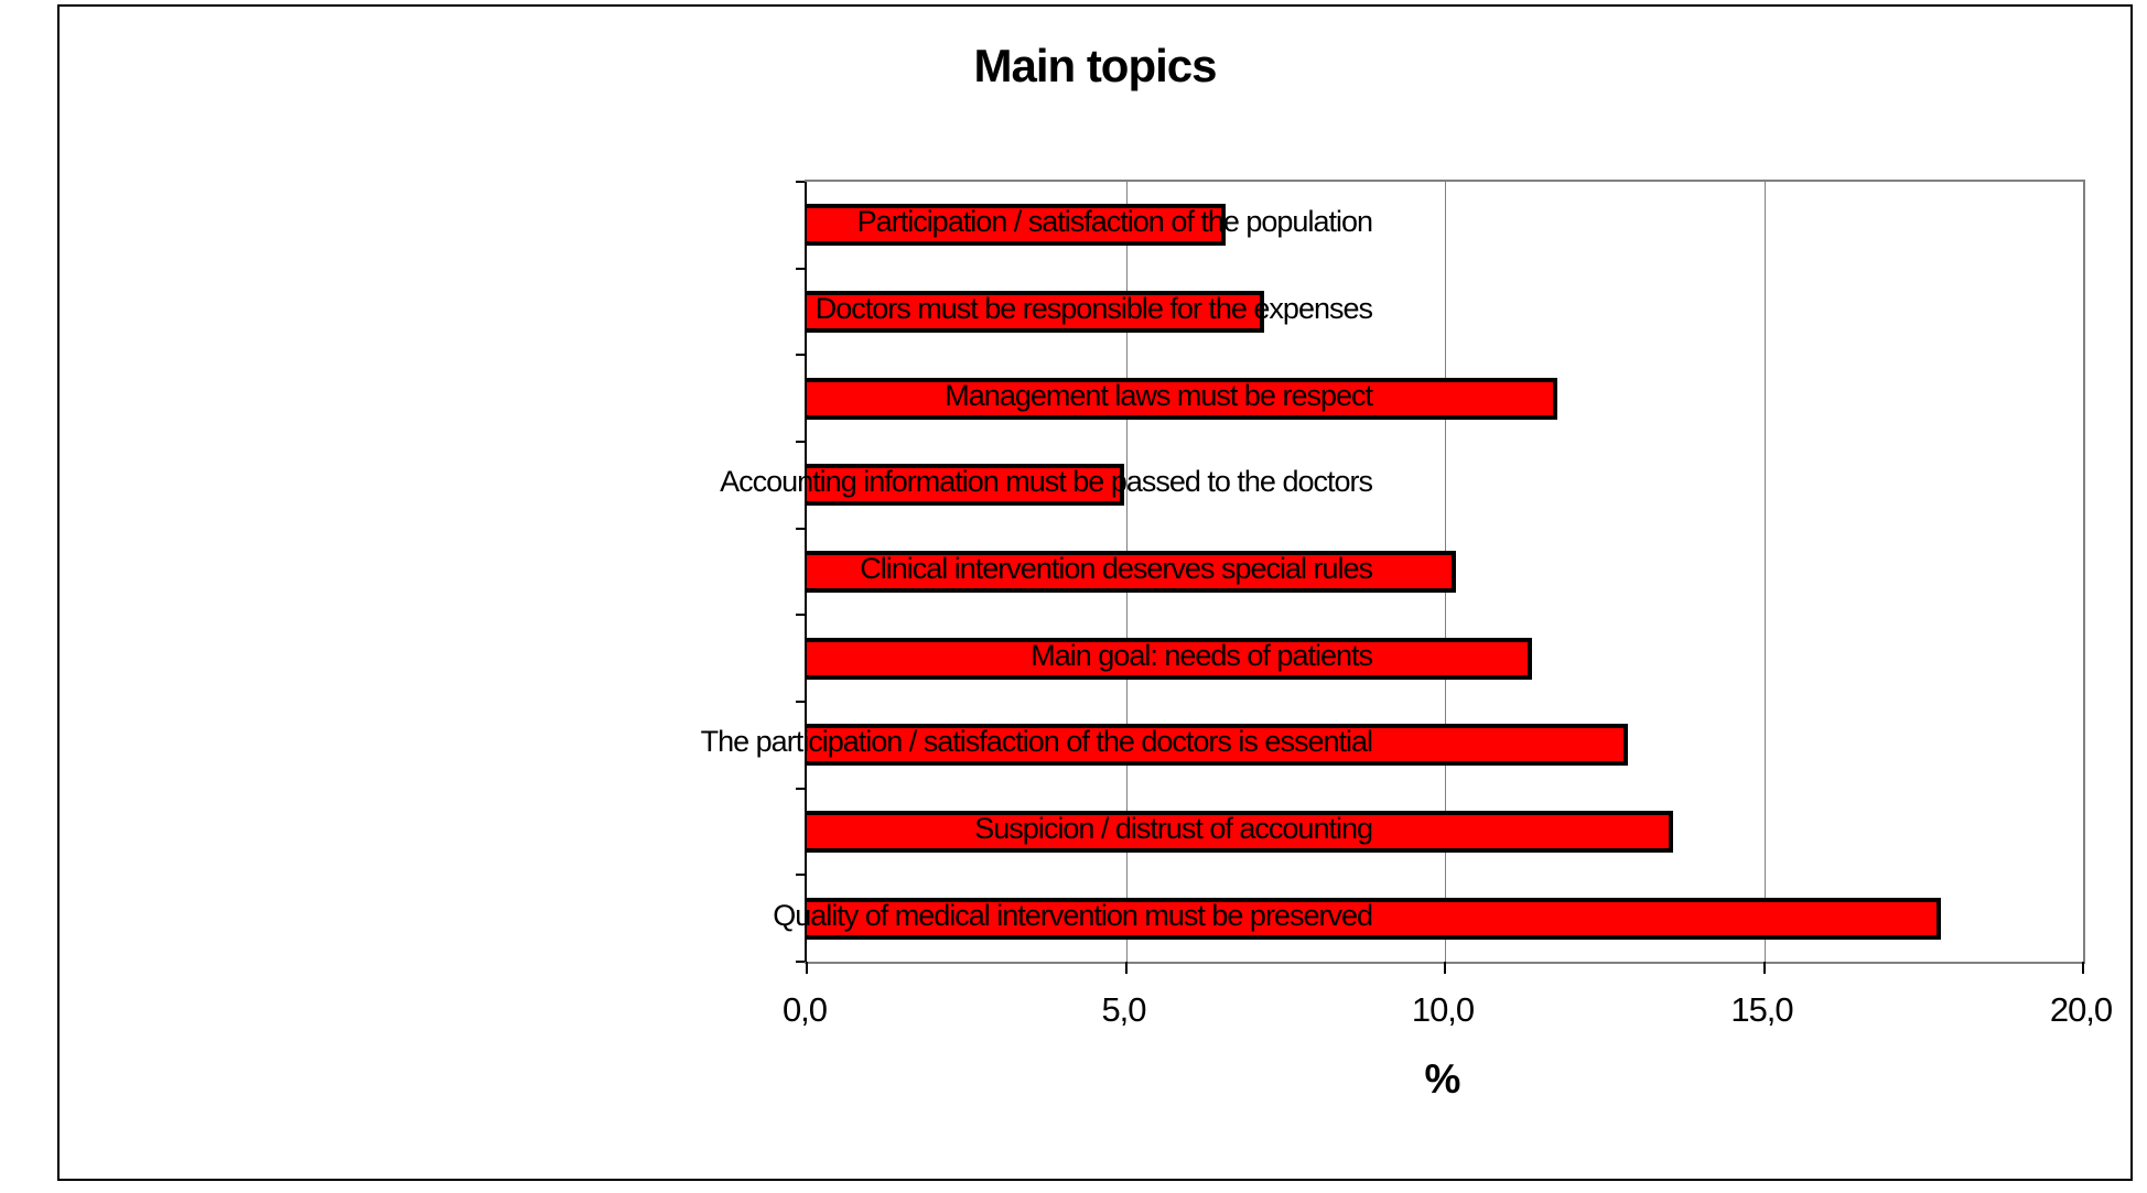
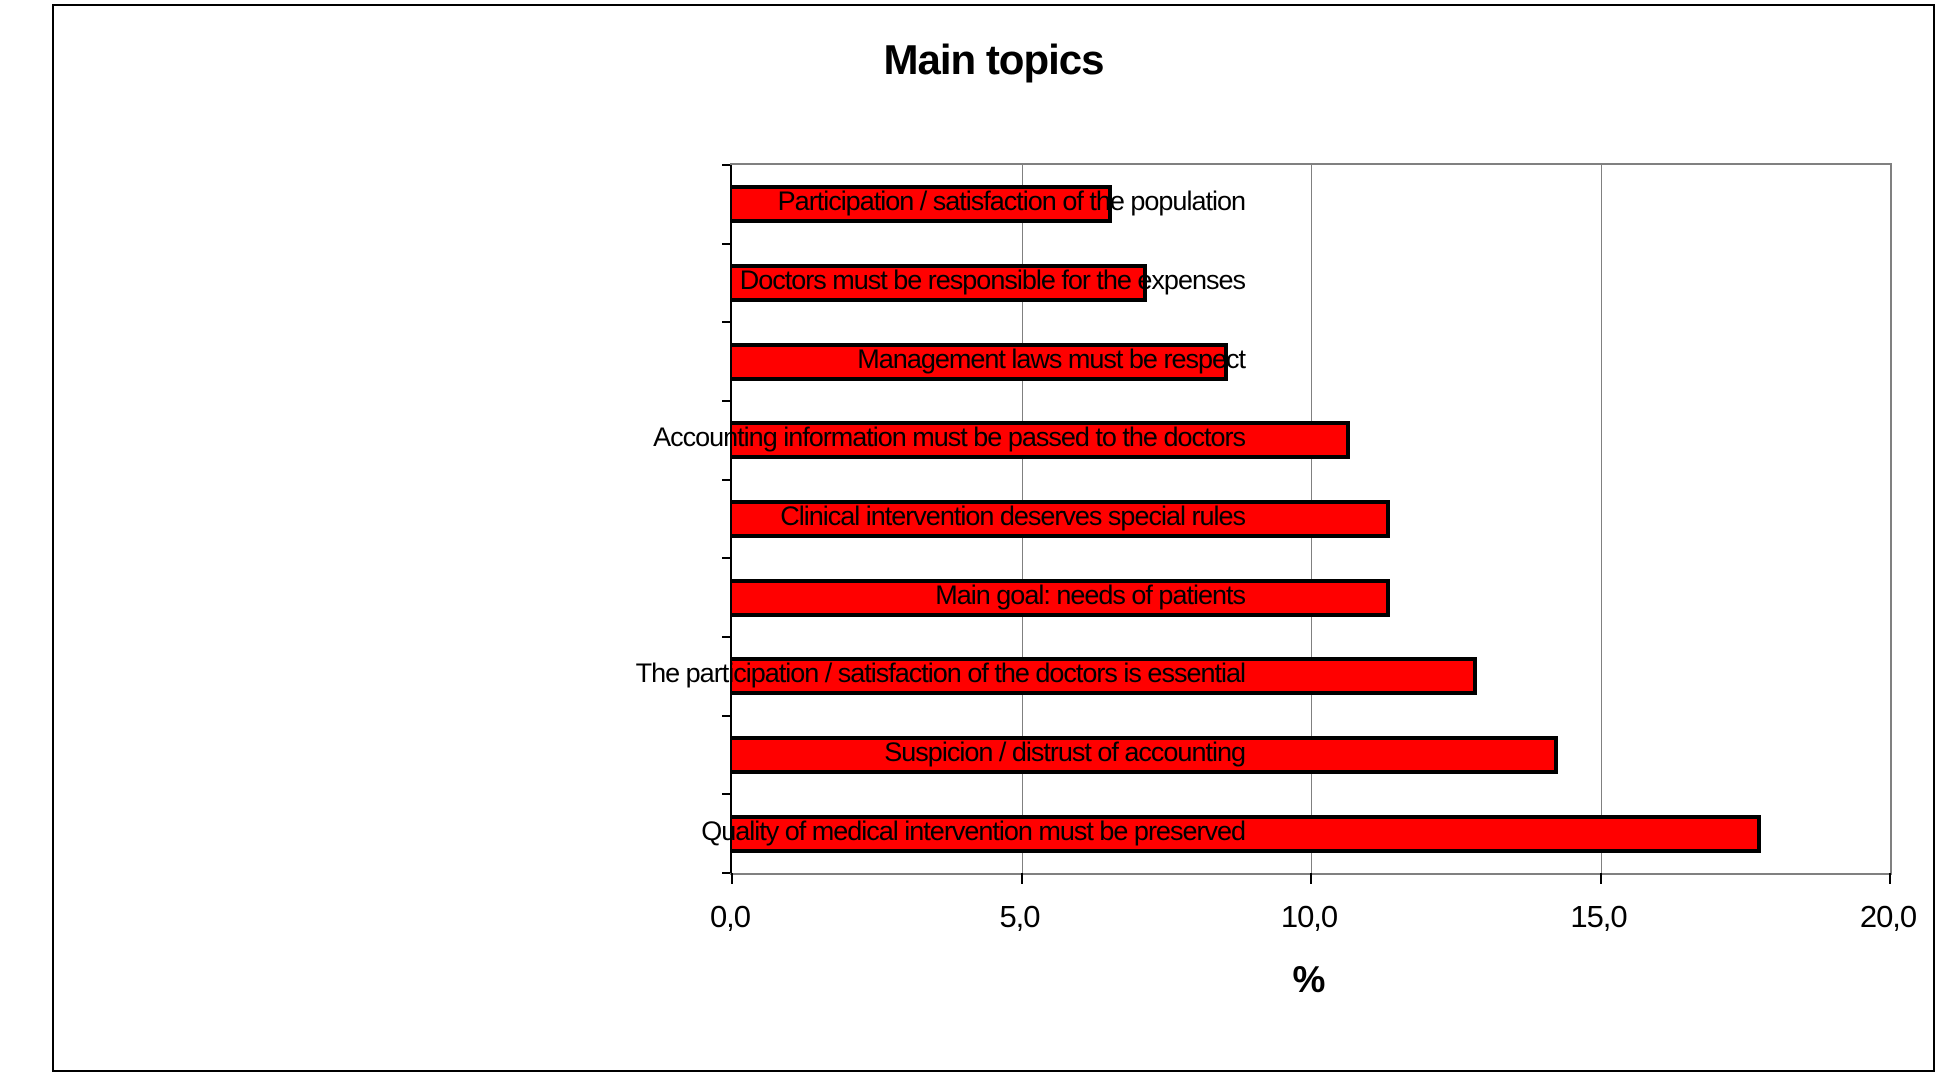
Management laws must be respect: 11,7 -> 8,5
Accounting information must be passed to the doctors: 4,9 -> 10,6
Clinical intervention deserves special rules: 10,1 -> 11,3
Suspicion / distrust of accounting: 13,5 -> 14,2
